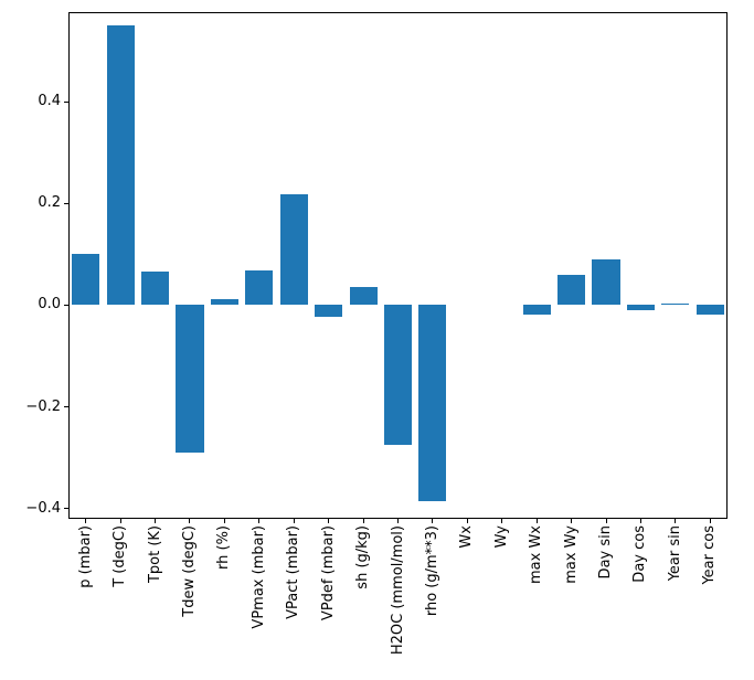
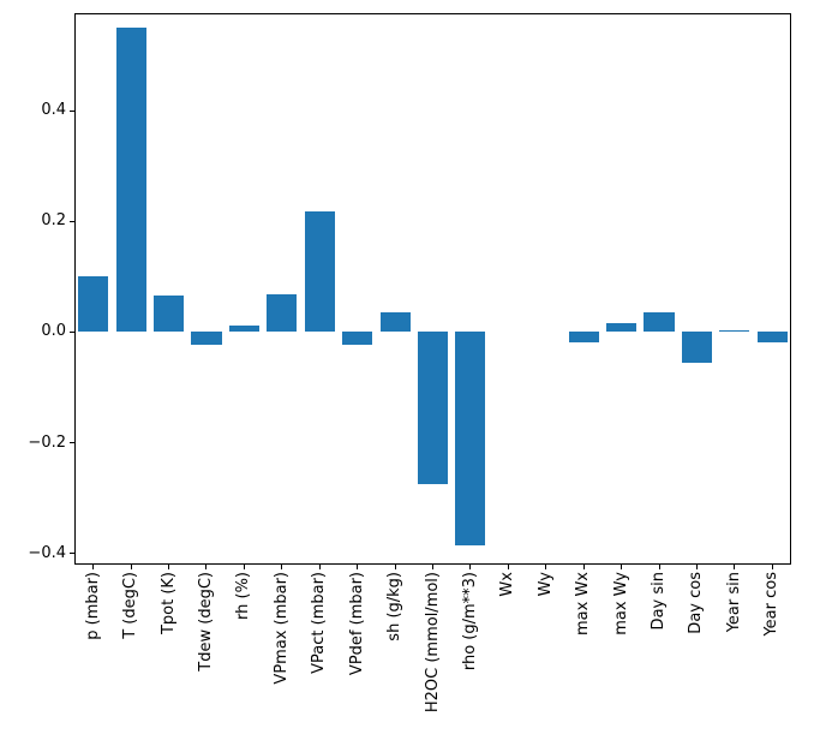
Tdew (degC): -0.29 -> -0.02
max Wy: 0.06 -> 0.02
Day sin: 0.09 -> 0.04
Day cos: -0.01 -> -0.06
